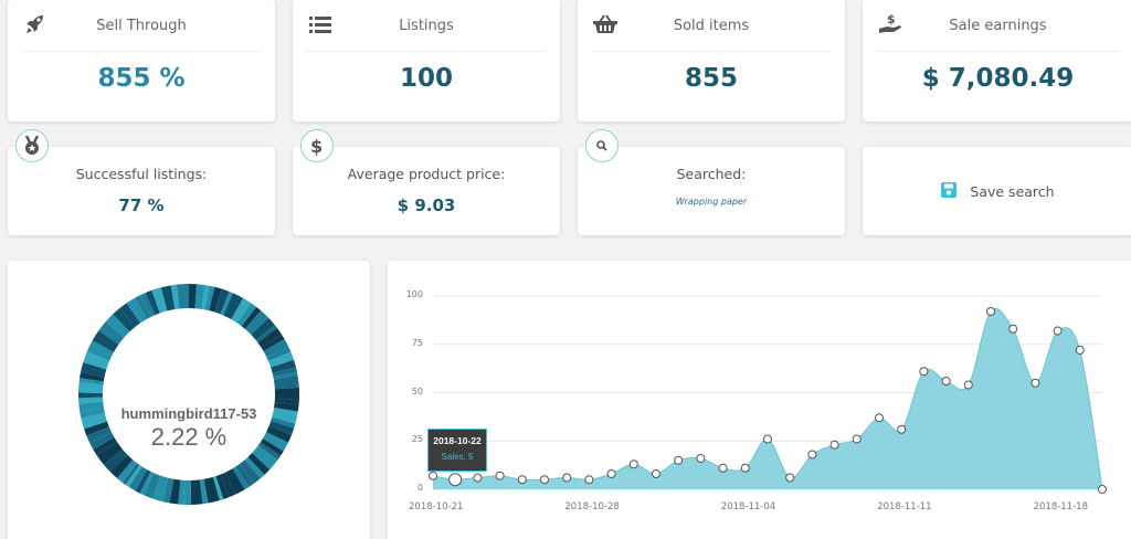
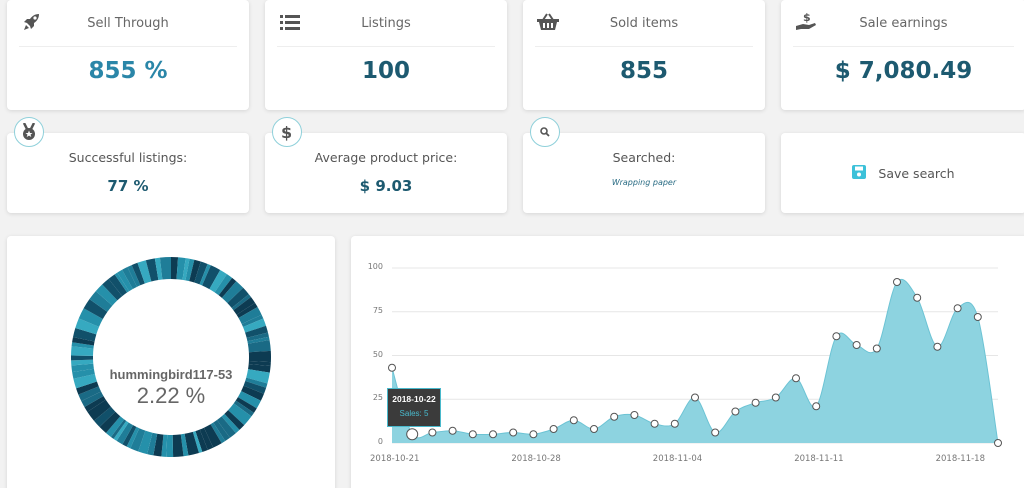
2018-10-21: 7 -> 43
2018-11-11: 31 -> 21
2018-11-18: 82 -> 77
